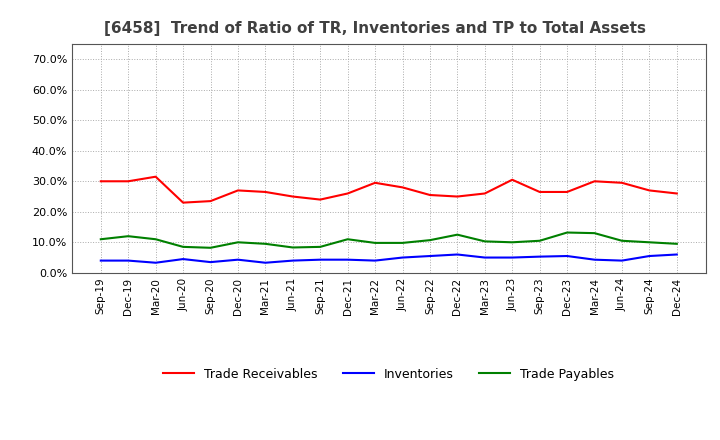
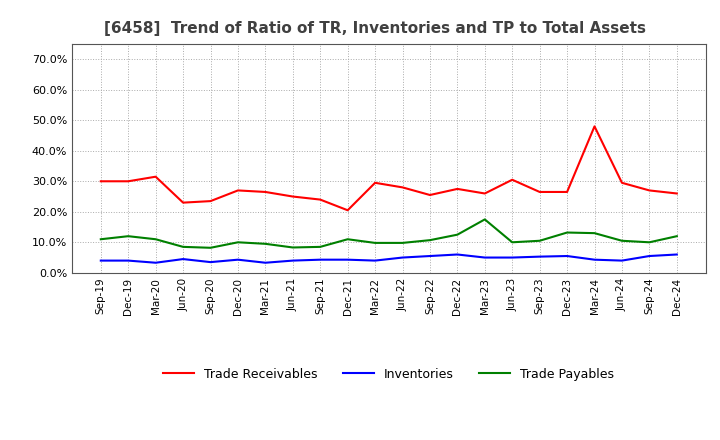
Trade Receivables/Dec-21: 26.0% -> 20.5%
Trade Receivables/Dec-22: 25.0% -> 27.5%
Trade Payables/Mar-23: 10.3% -> 17.5%
Trade Receivables/Mar-24: 30.0% -> 48.0%
Trade Payables/Dec-24: 9.5% -> 12.0%
